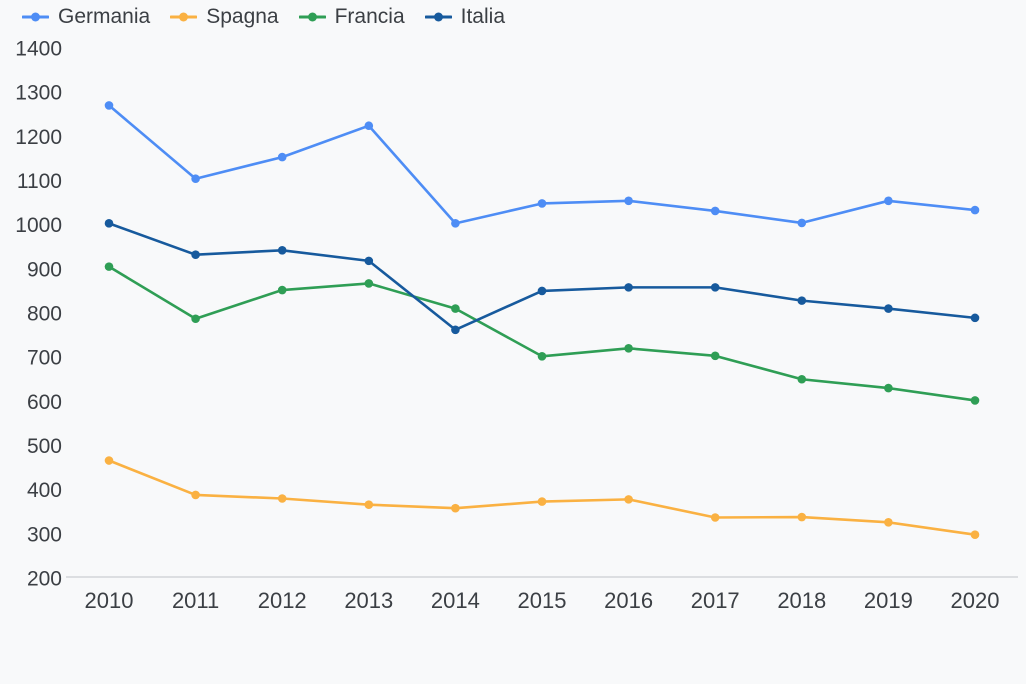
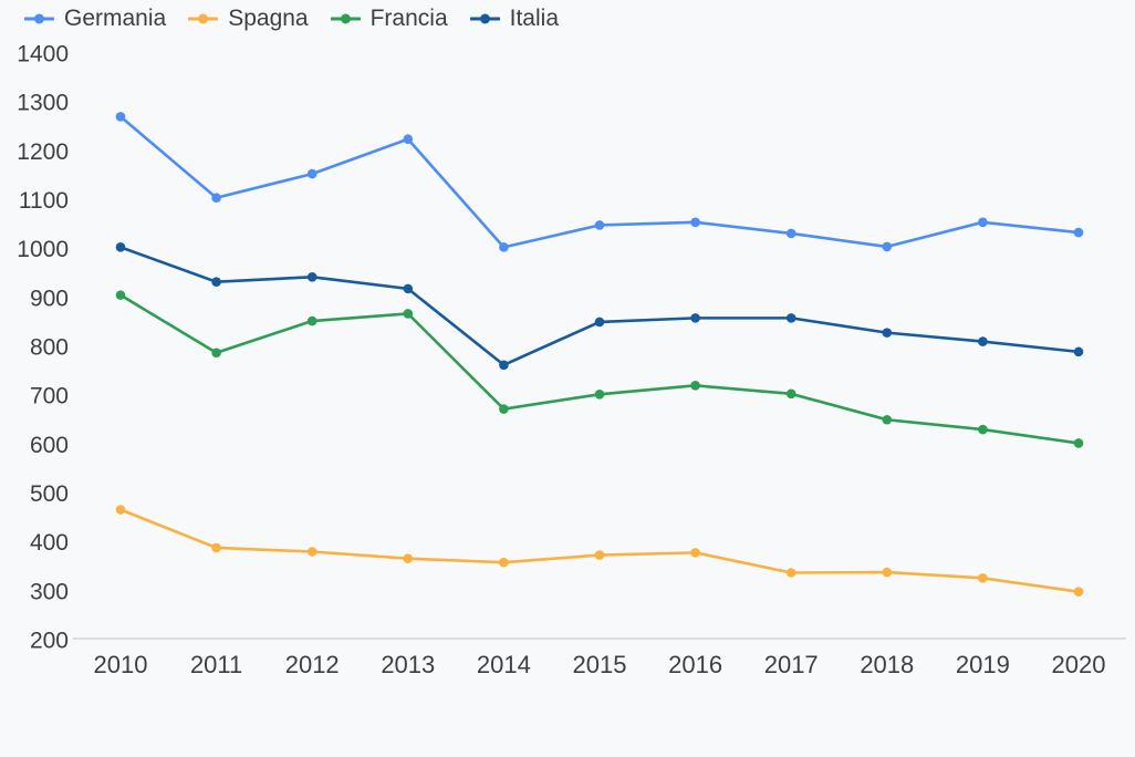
Francia/2014: 810 -> 670
